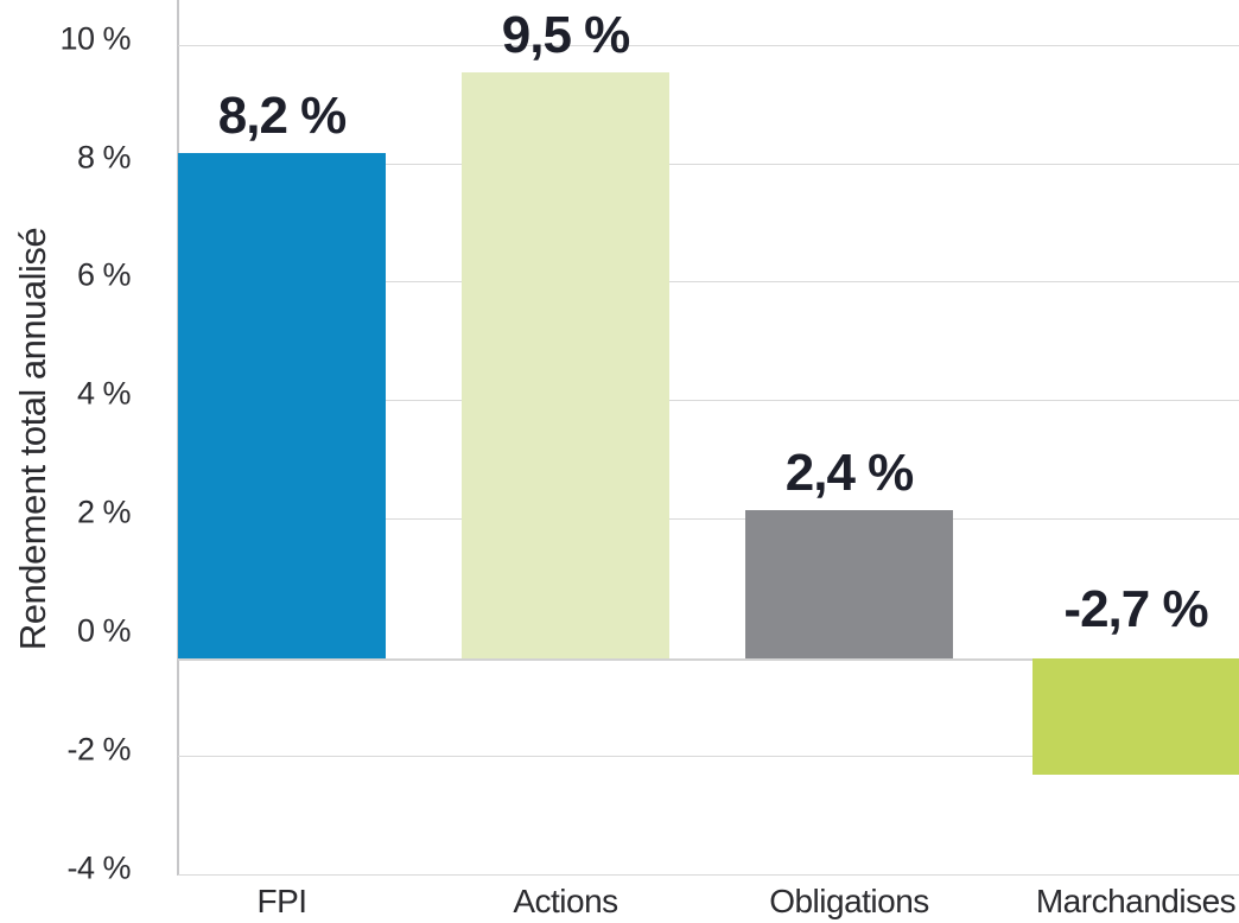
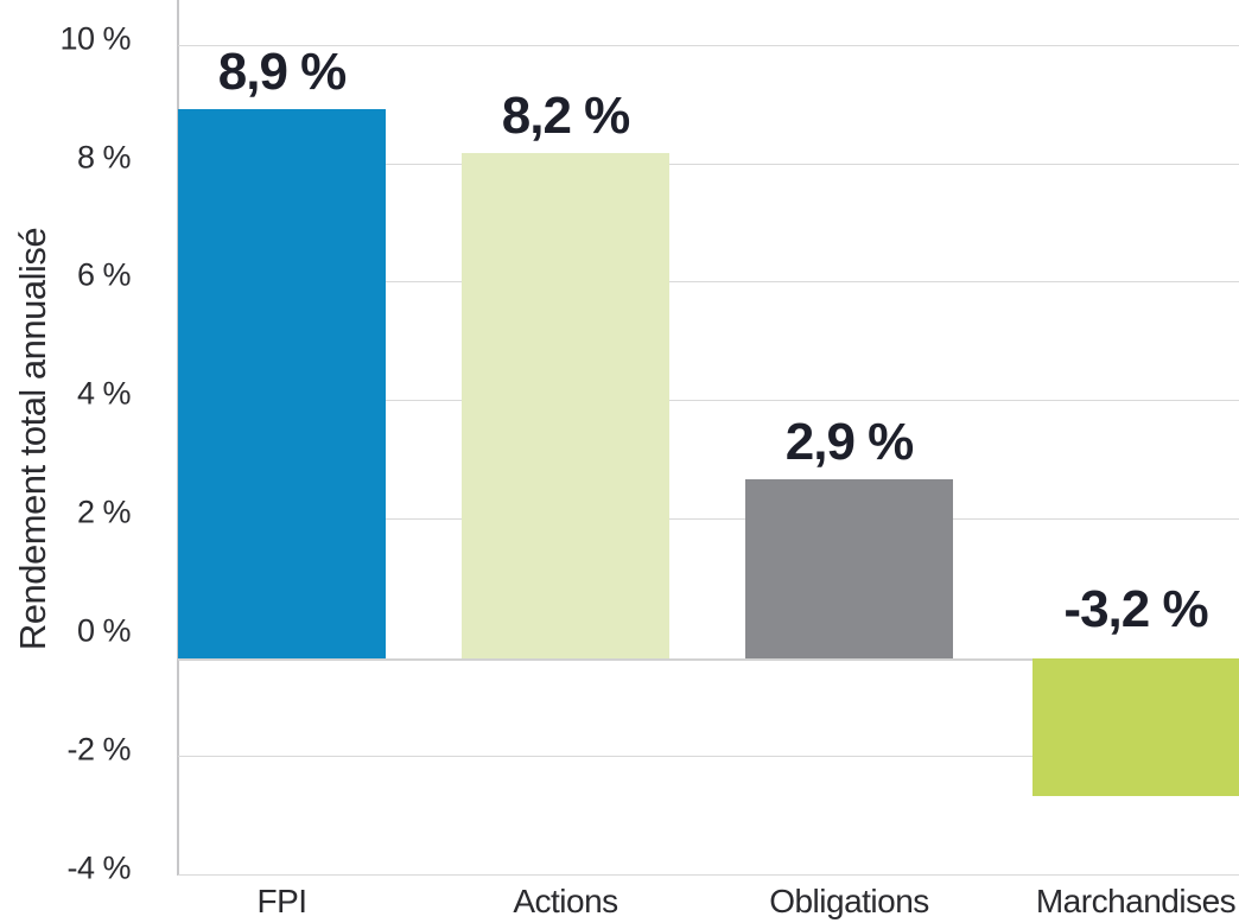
FPI: 8,2 -> 8,9
Actions: 9,5 -> 8,2
Obligations: 2,4 -> 2,9
Marchandises: -2,7 -> -3,2
